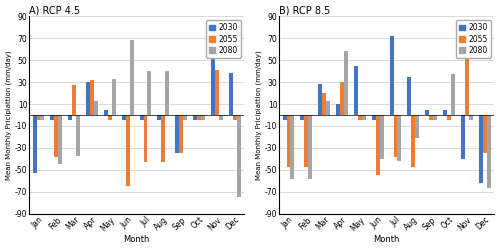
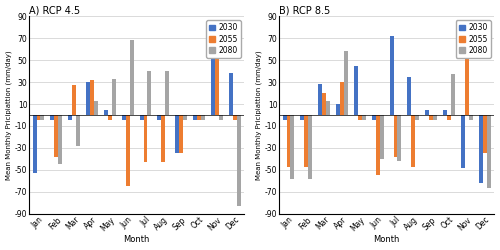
A) RCP 4.5/2080/Mar: -37 -> -28
A) RCP 4.5/2055/Nov: 41 -> 53
A) RCP 4.5/2080/Dec: -75 -> -83
B) RCP 8.5/2080/Aug: -21 -> -5
B) RCP 8.5/2030/Nov: -40 -> -48
